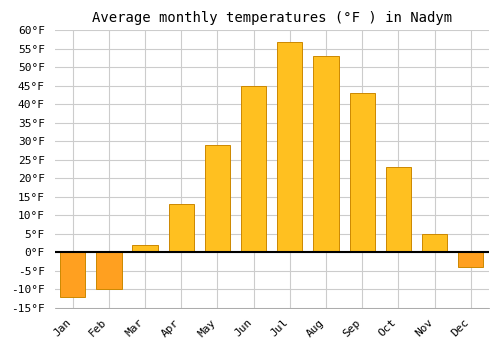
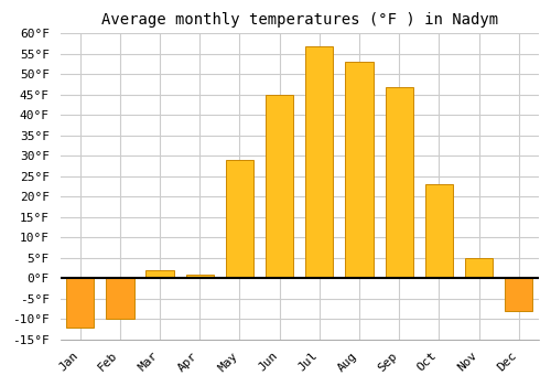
Apr: 13°F -> 1°F
Sep: 43°F -> 47°F
Dec: -4°F -> -8°F
